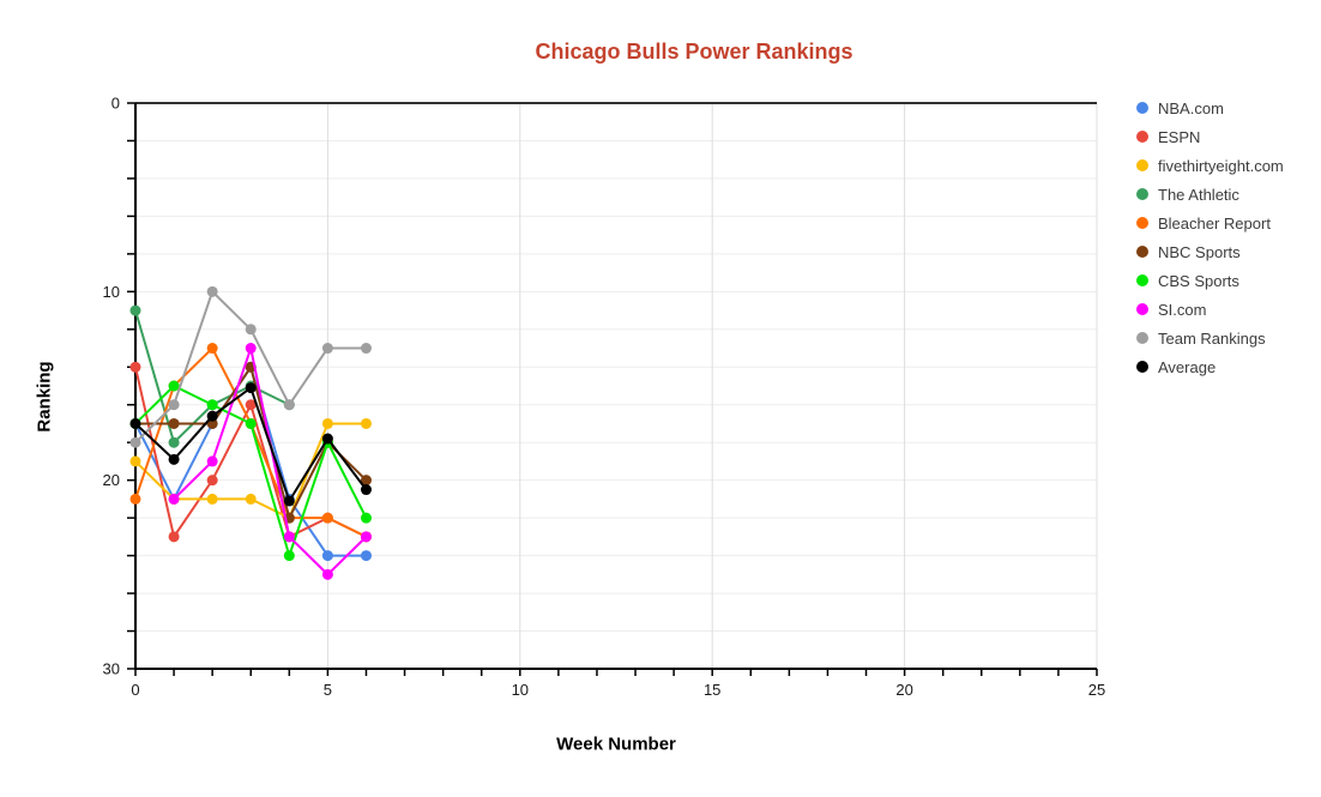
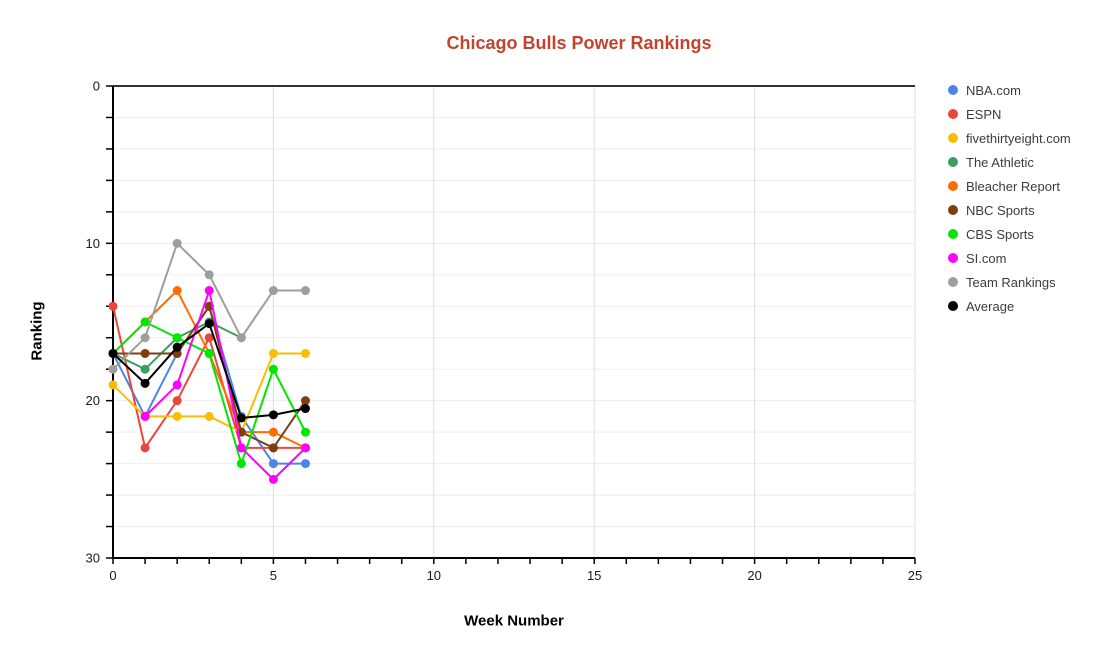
The Athletic/0: 11 -> 17
Bleacher Report/0: 21 -> 17
ESPN/5: 22 -> 23
NBC Sports/5: 18 -> 23
Average/5: 17.8 -> 20.9
